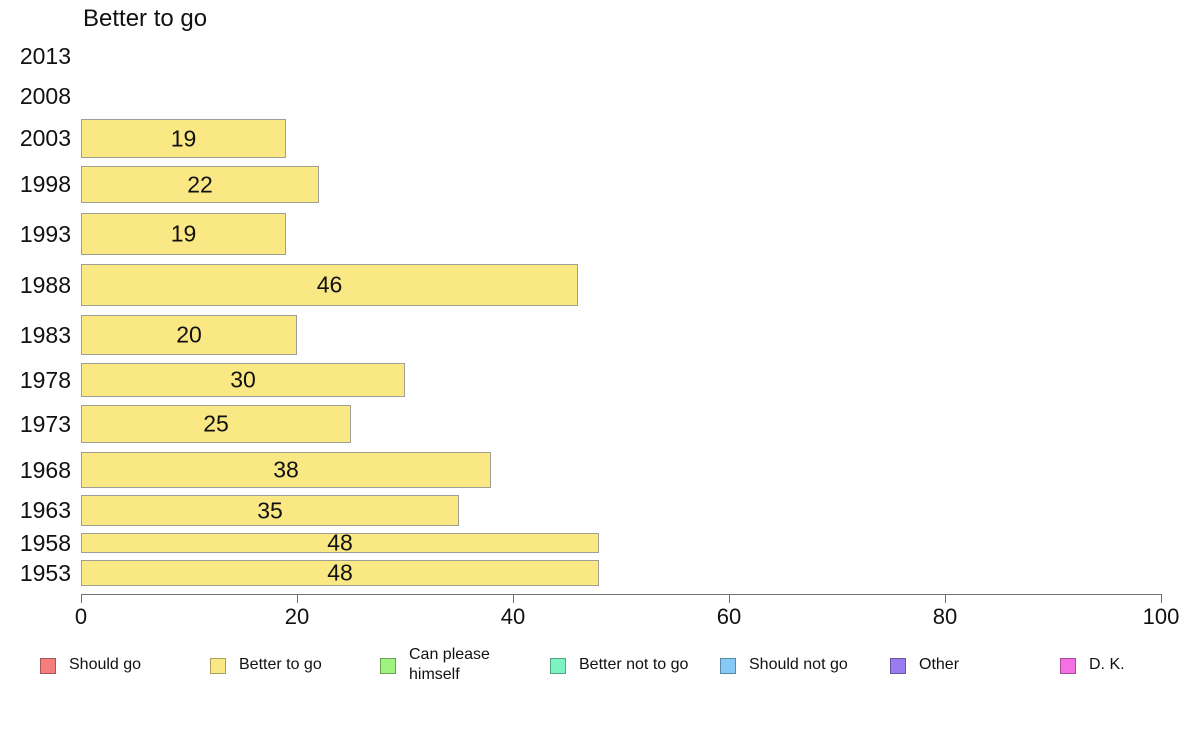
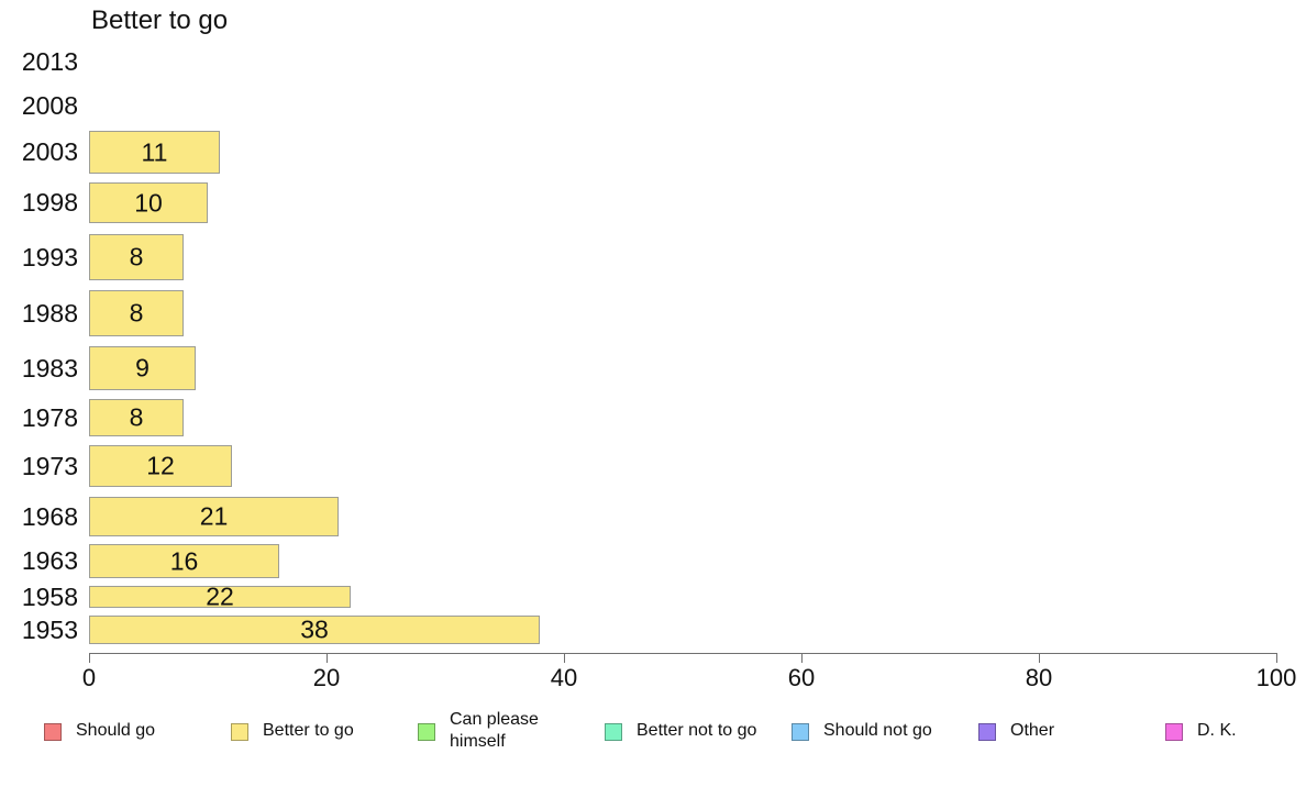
2003: 19 -> 11
1998: 22 -> 10
1993: 19 -> 8
1988: 46 -> 8
1983: 20 -> 9
1978: 30 -> 8
1973: 25 -> 12
1968: 38 -> 21
1963: 35 -> 16
1958: 48 -> 22
1953: 48 -> 38
